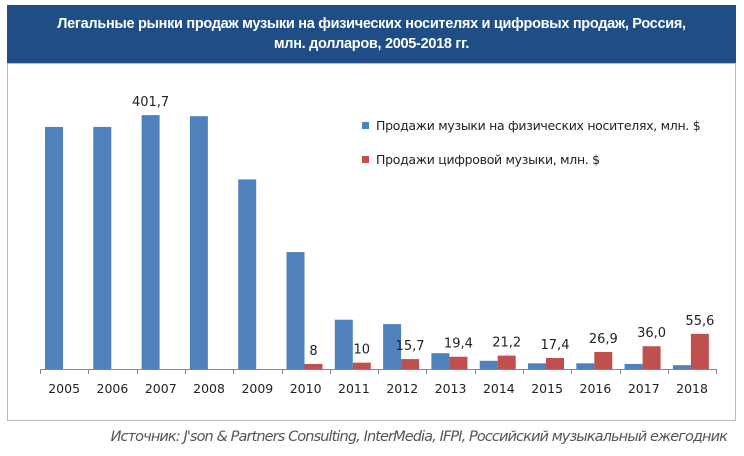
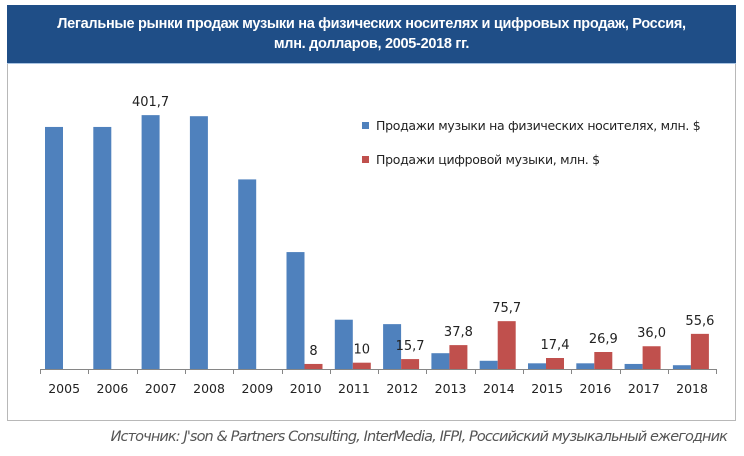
Продажи цифровой музыки, млн. $/2013: 19,4 -> 37,8
Продажи цифровой музыки, млн. $/2014: 21,2 -> 75,7
